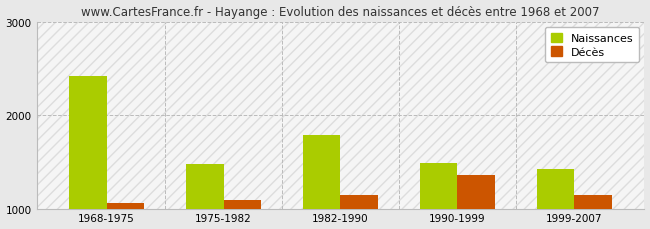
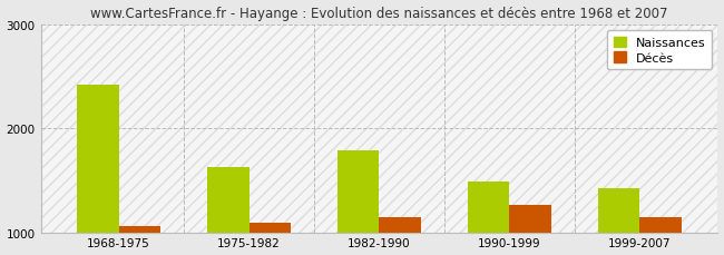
Naissances/1975-1982: 1480 -> 1630
Décès/1990-1999: 1360 -> 1260
